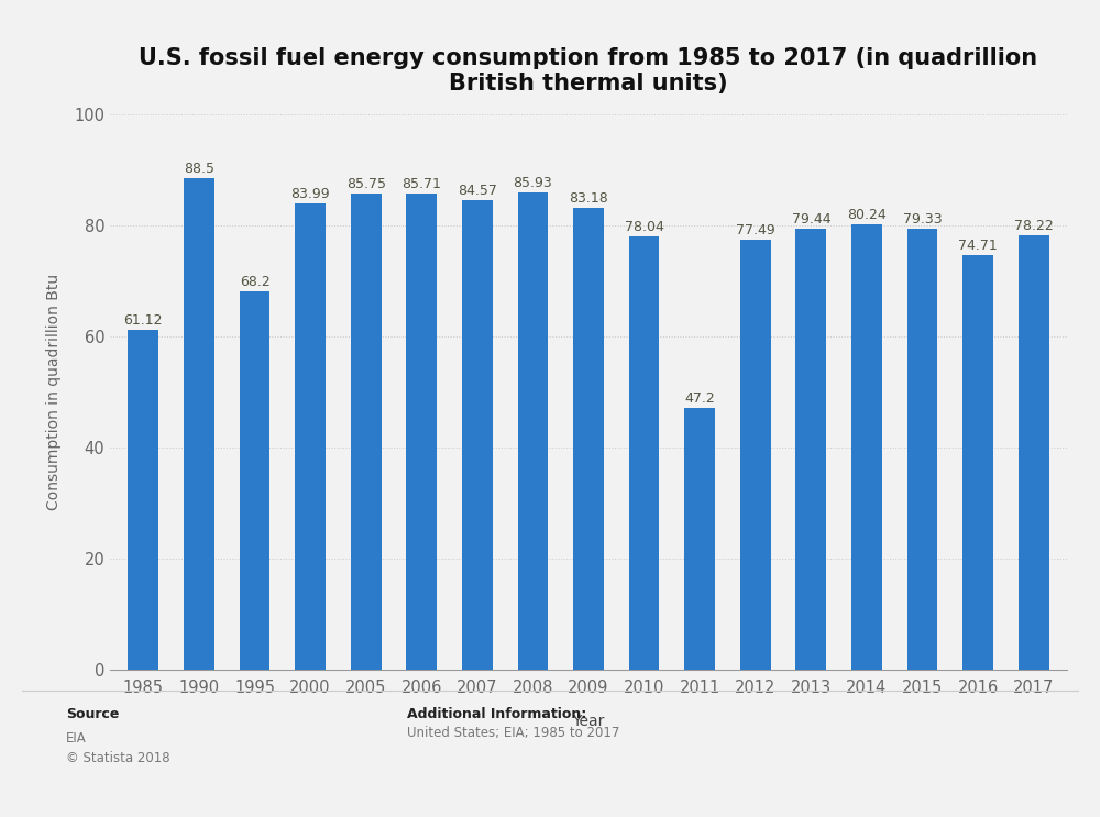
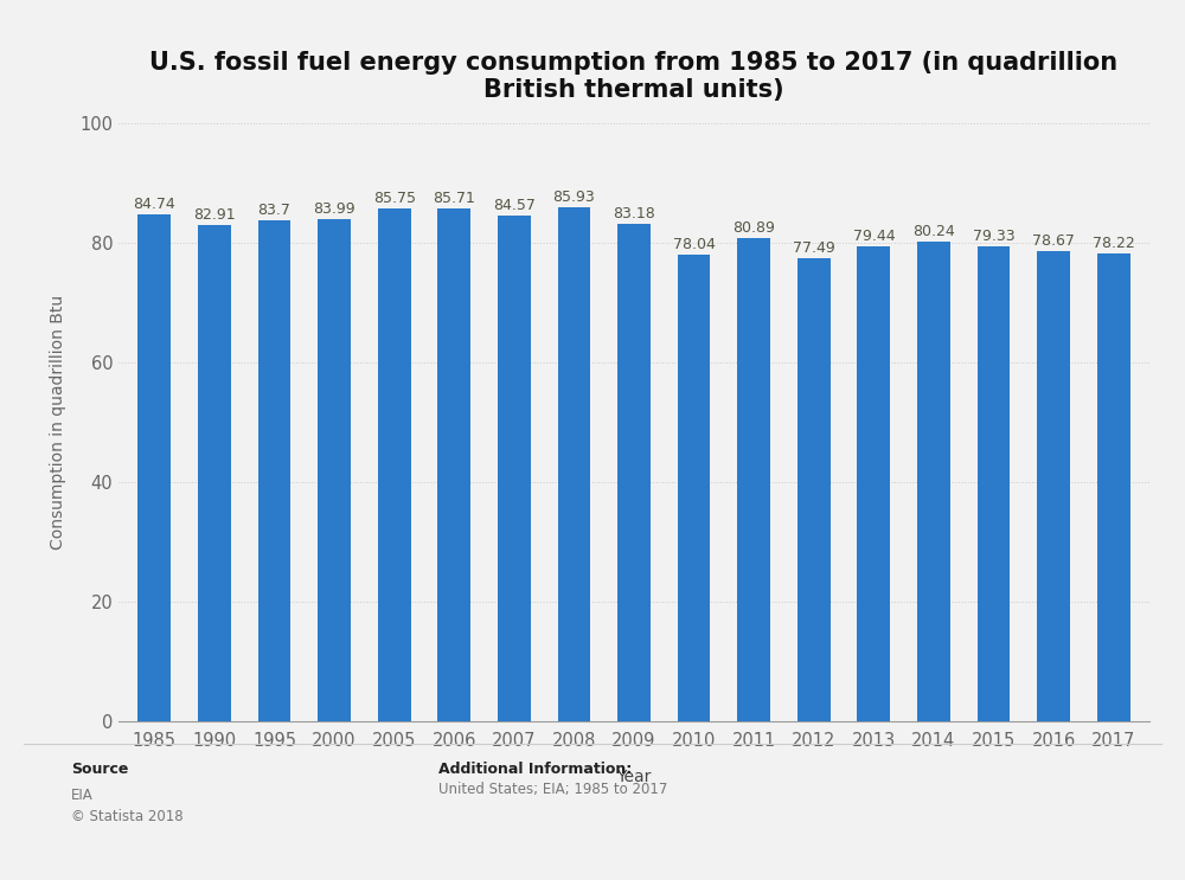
1985: 61.12 -> 84.74
1990: 88.5 -> 82.91
1995: 68.2 -> 83.7
2011: 47.2 -> 80.89
2016: 74.71 -> 78.67
